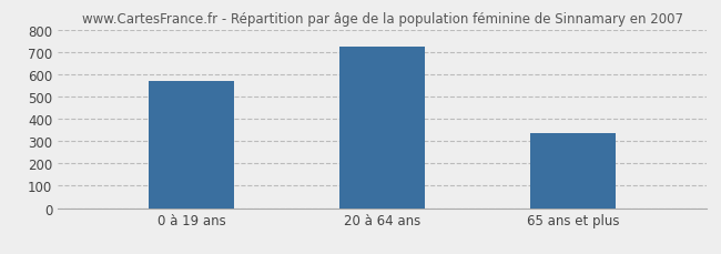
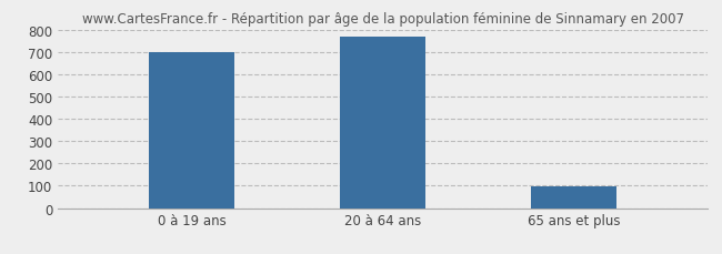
0 à 19 ans: 570 -> 697
20 à 64 ans: 725 -> 769
65 ans et plus: 335 -> 95
